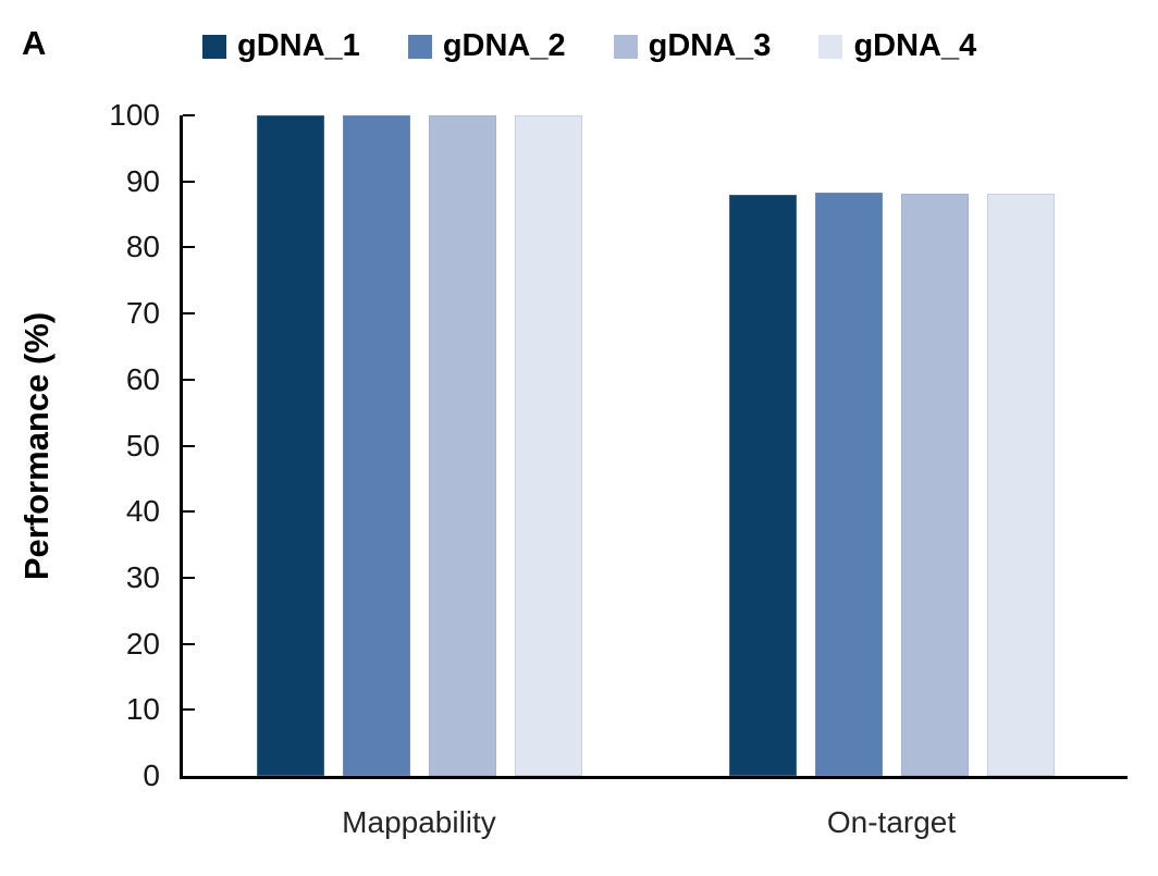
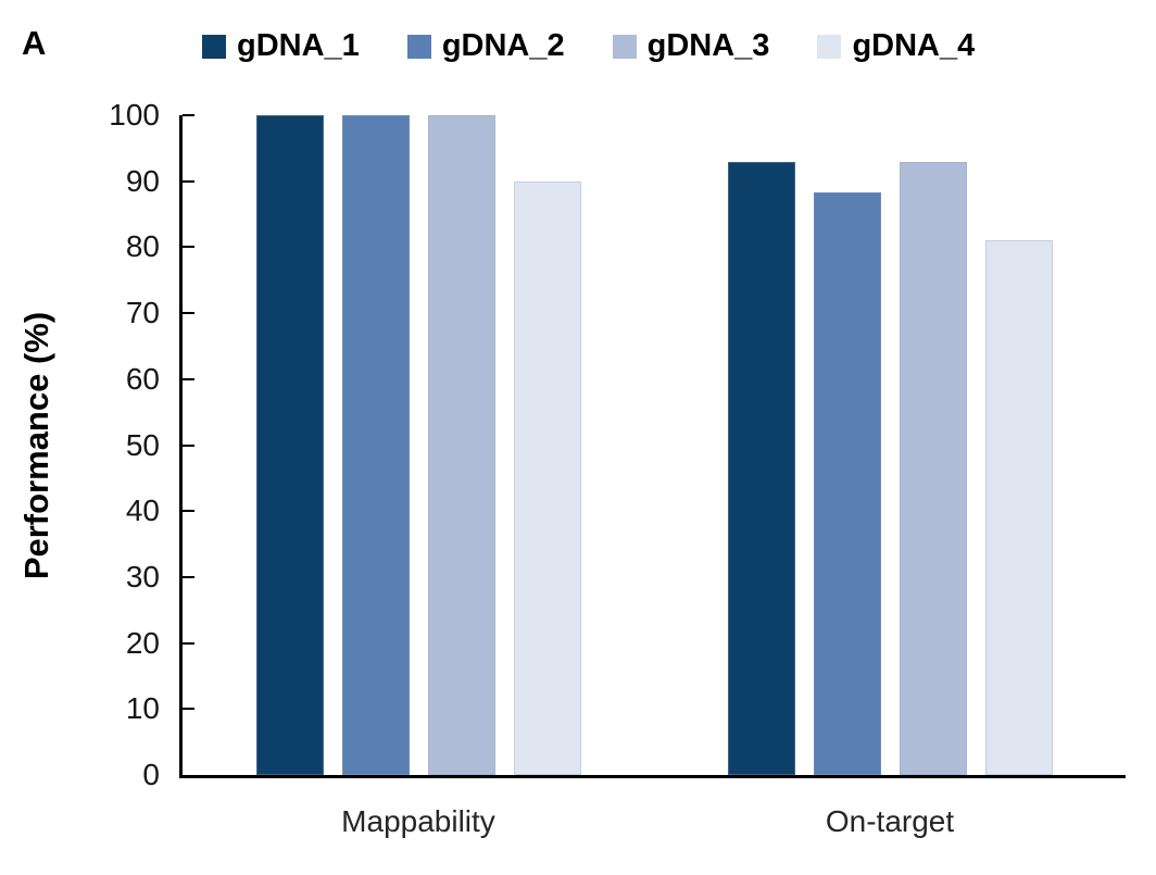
gDNA_4/Mappability: 100 -> 90
gDNA_1/On-target: 88 -> 93
gDNA_3/On-target: 88 -> 93
gDNA_4/On-target: 88 -> 81
